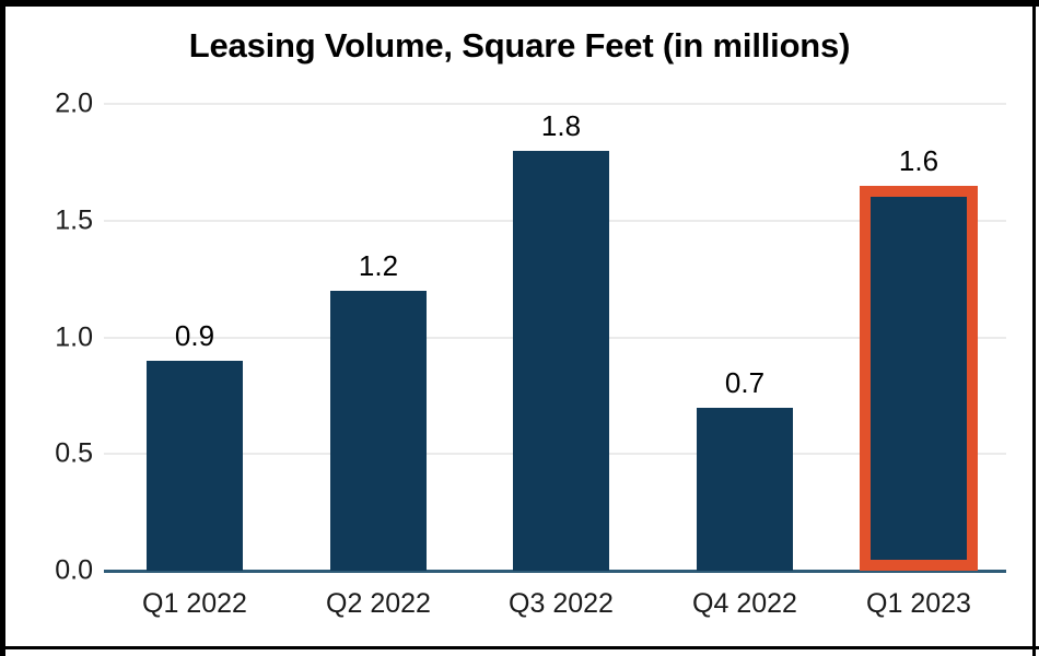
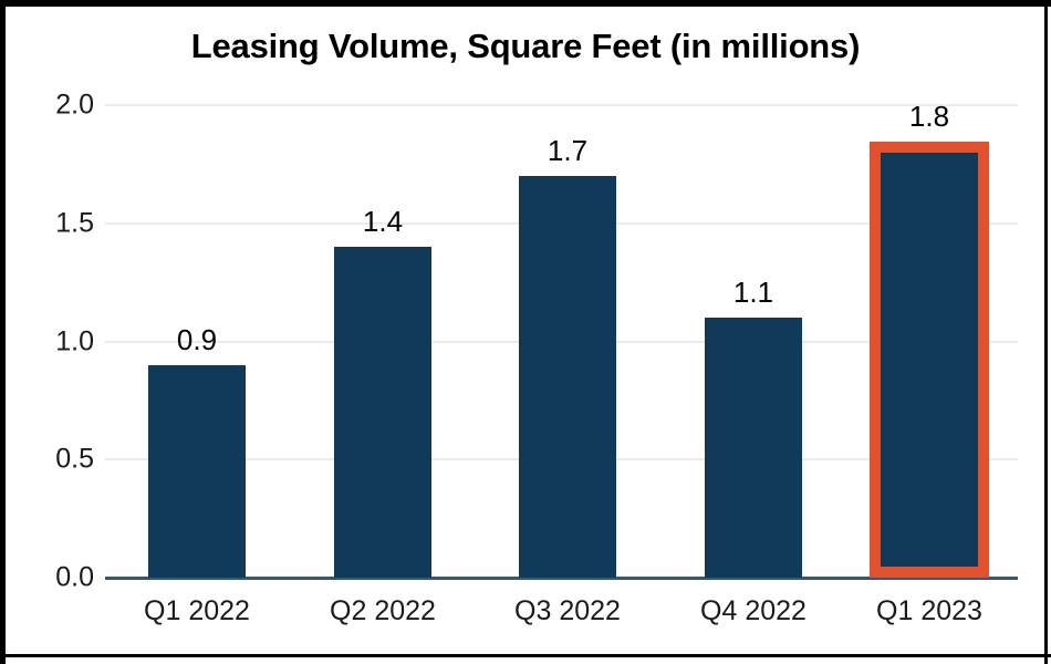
Q2 2022: 1.2 -> 1.4
Q3 2022: 1.8 -> 1.7
Q4 2022: 0.7 -> 1.1
Q1 2023: 1.6 -> 1.8
